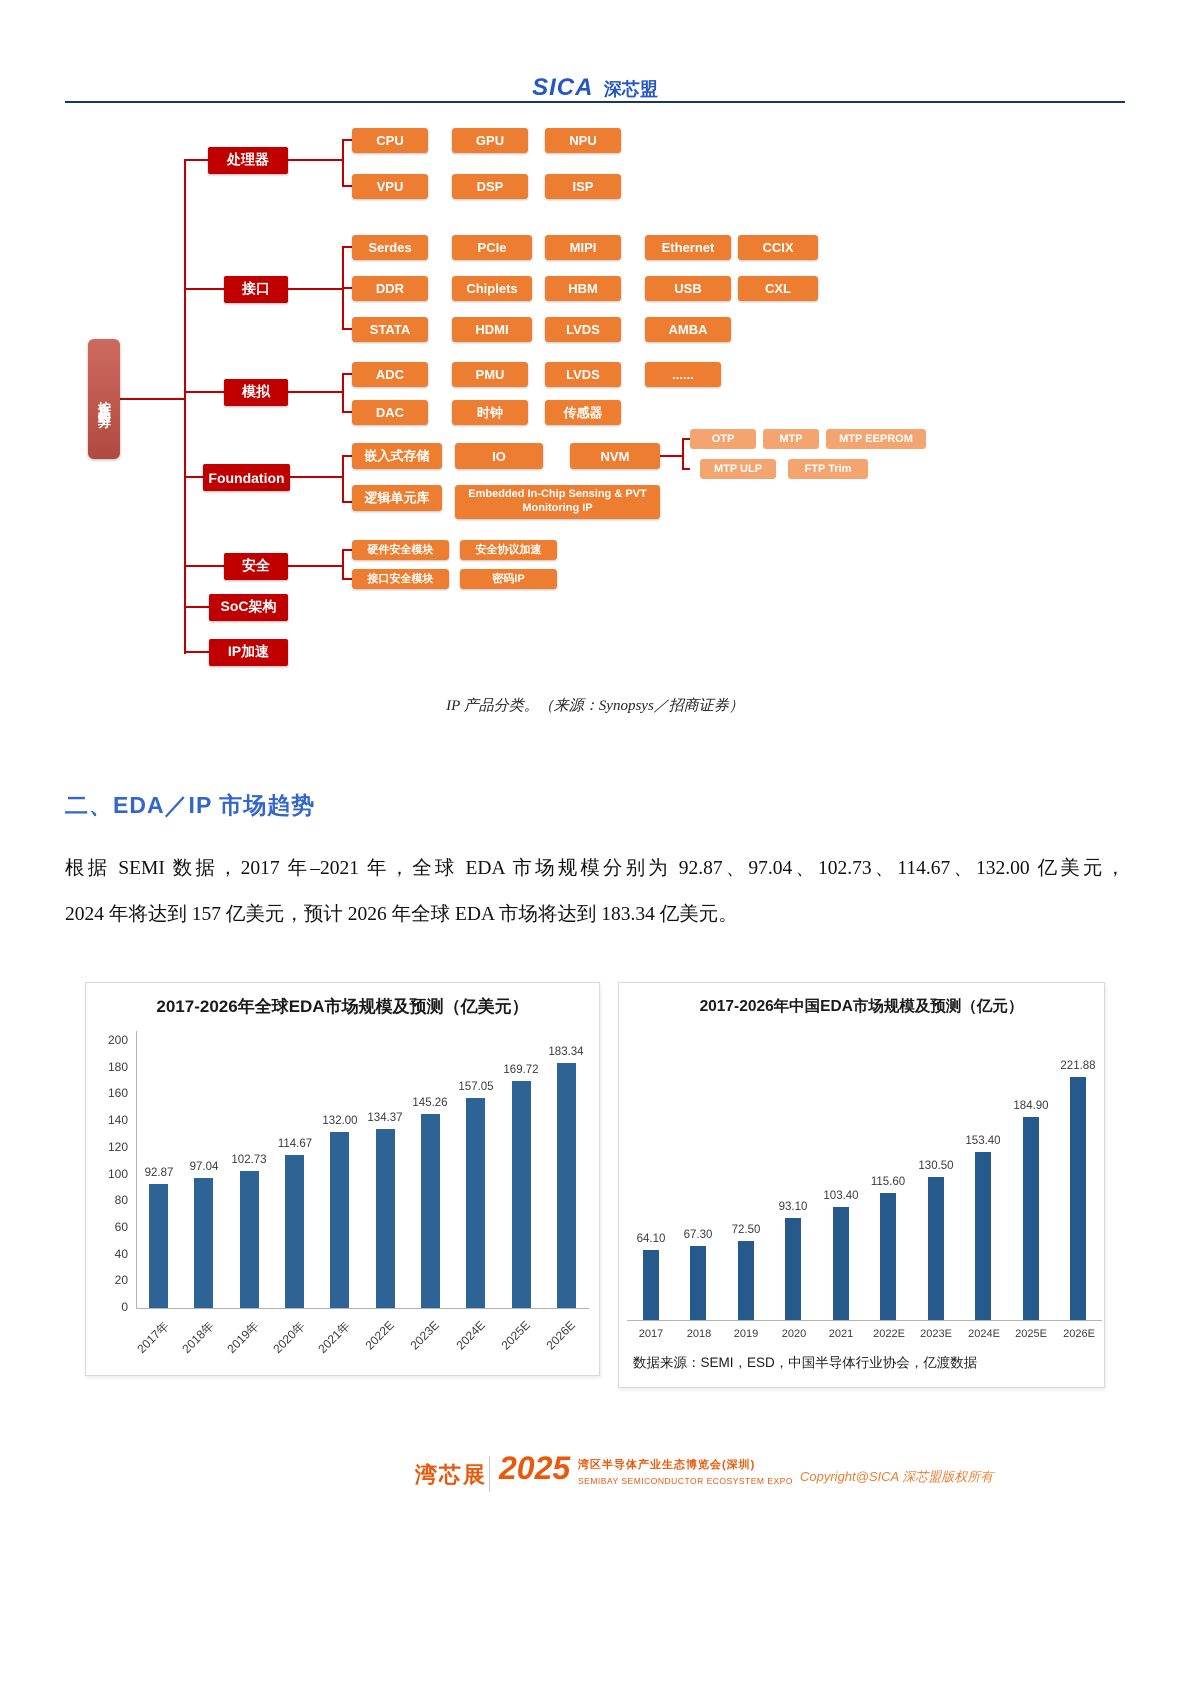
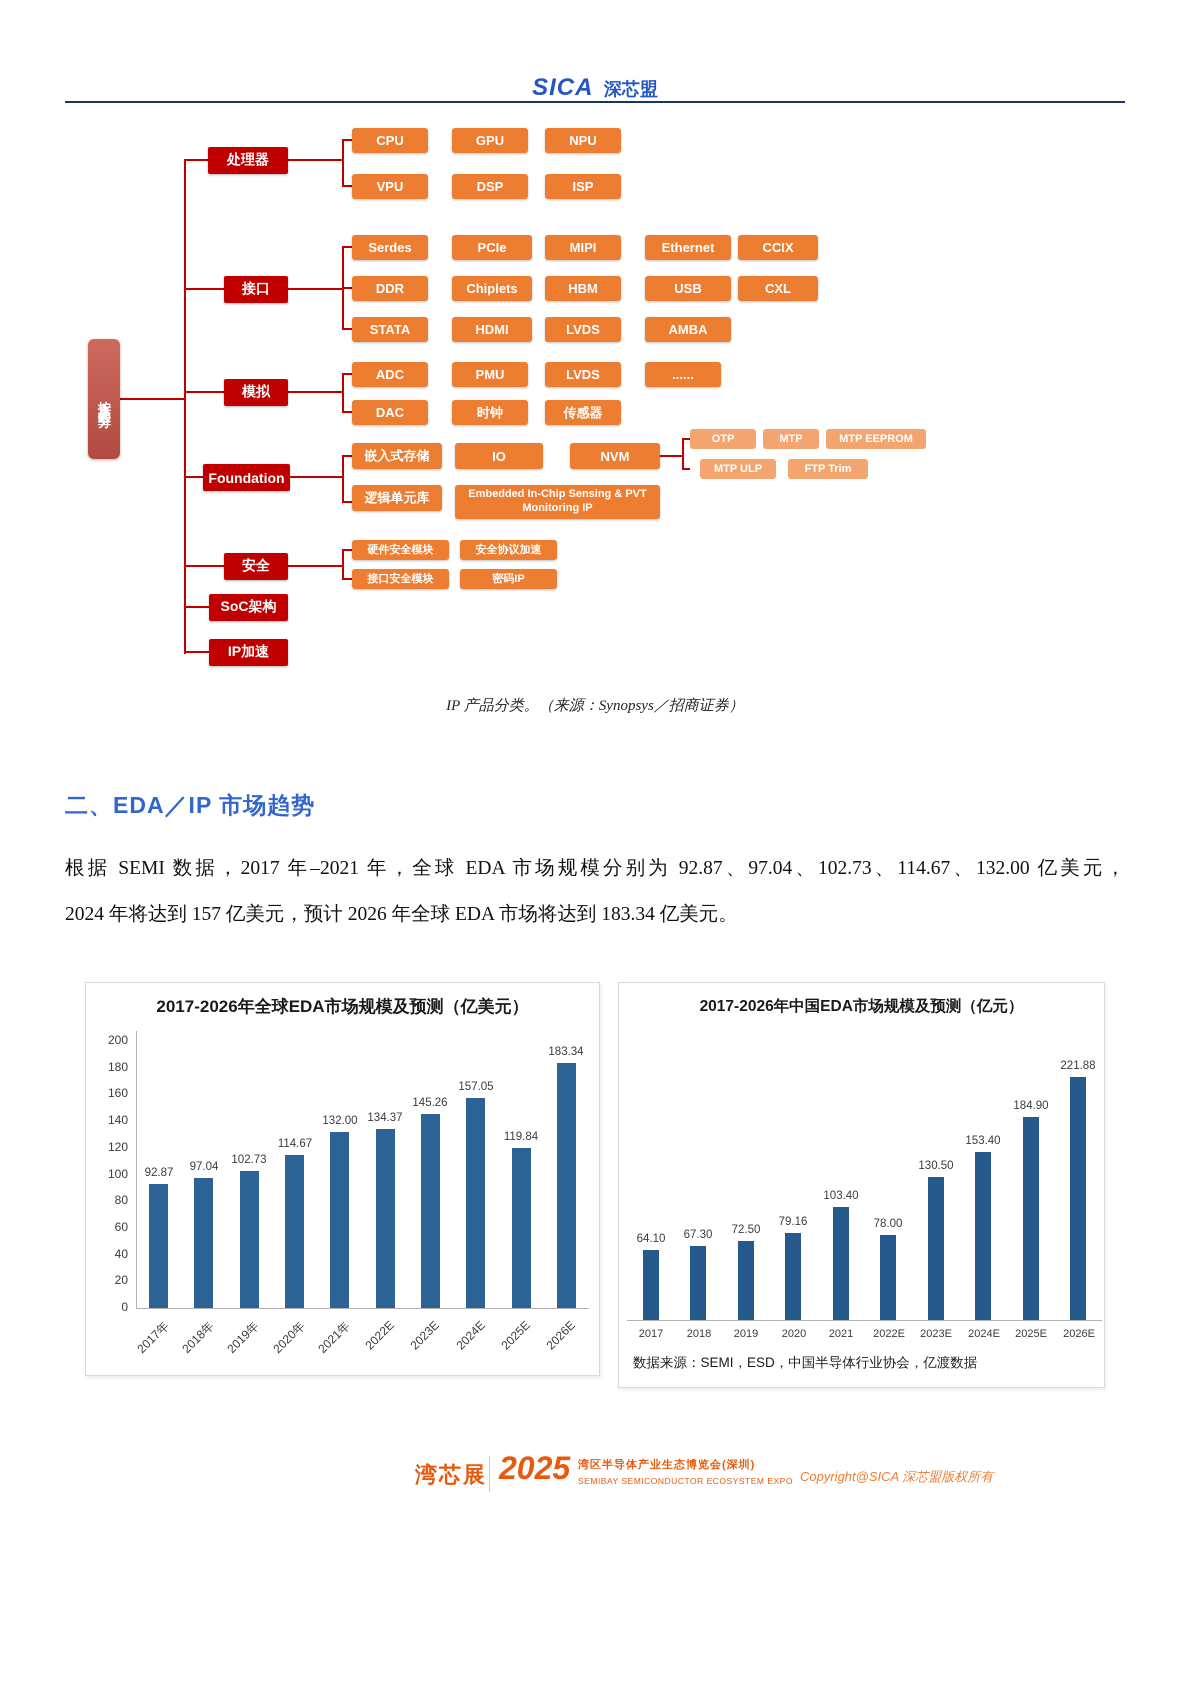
2017-2026年全球EDA市场规模及预测（亿美元）/2025E: 169.72 -> 119.84
2017-2026年中国EDA市场规模及预测（亿元）/2020: 93.10 -> 79.16
2017-2026年中国EDA市场规模及预测（亿元）/2022E: 115.60 -> 78.00
